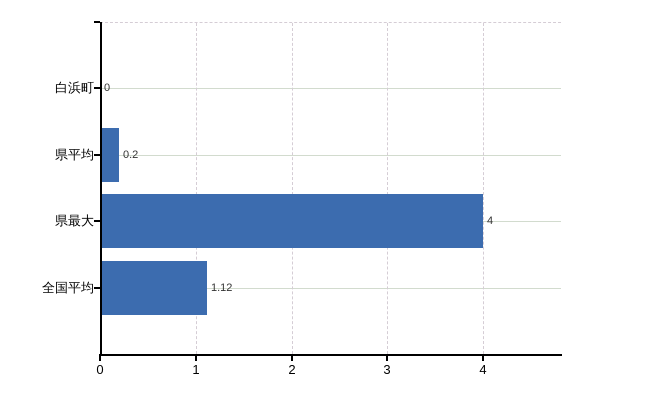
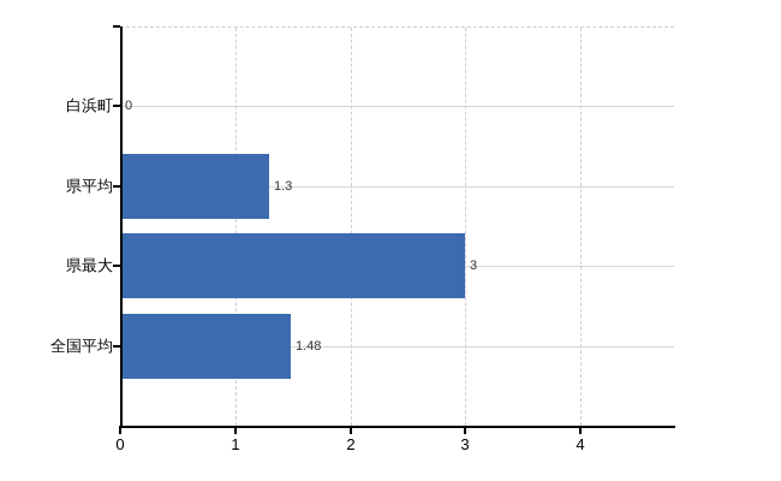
県平均: 0.2 -> 1.3
県最大: 4 -> 3
全国平均: 1.12 -> 1.48
